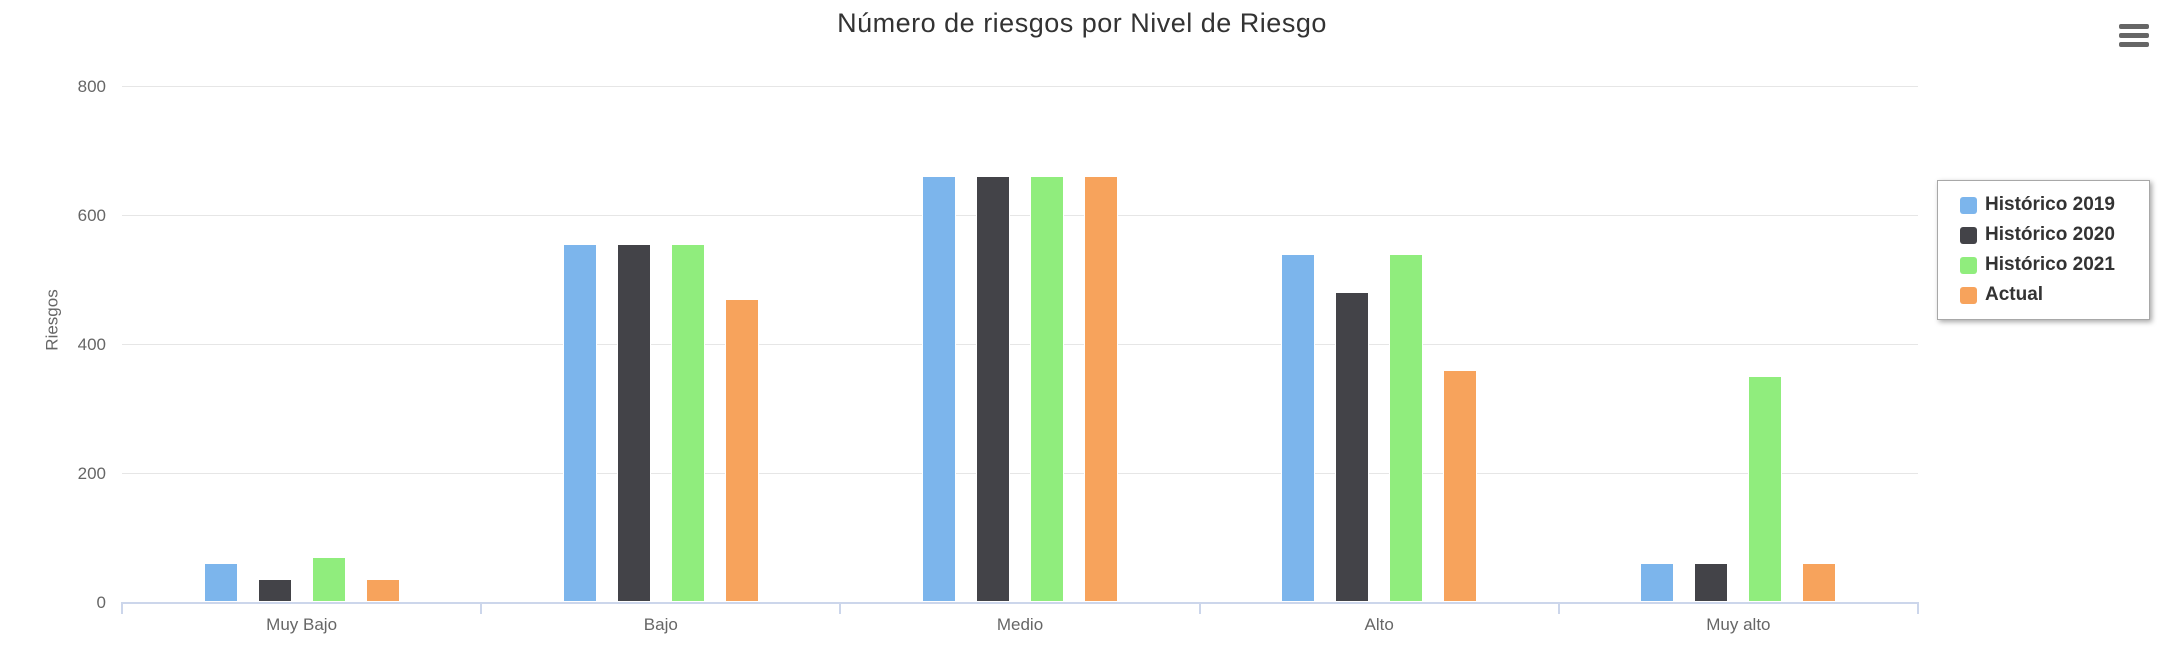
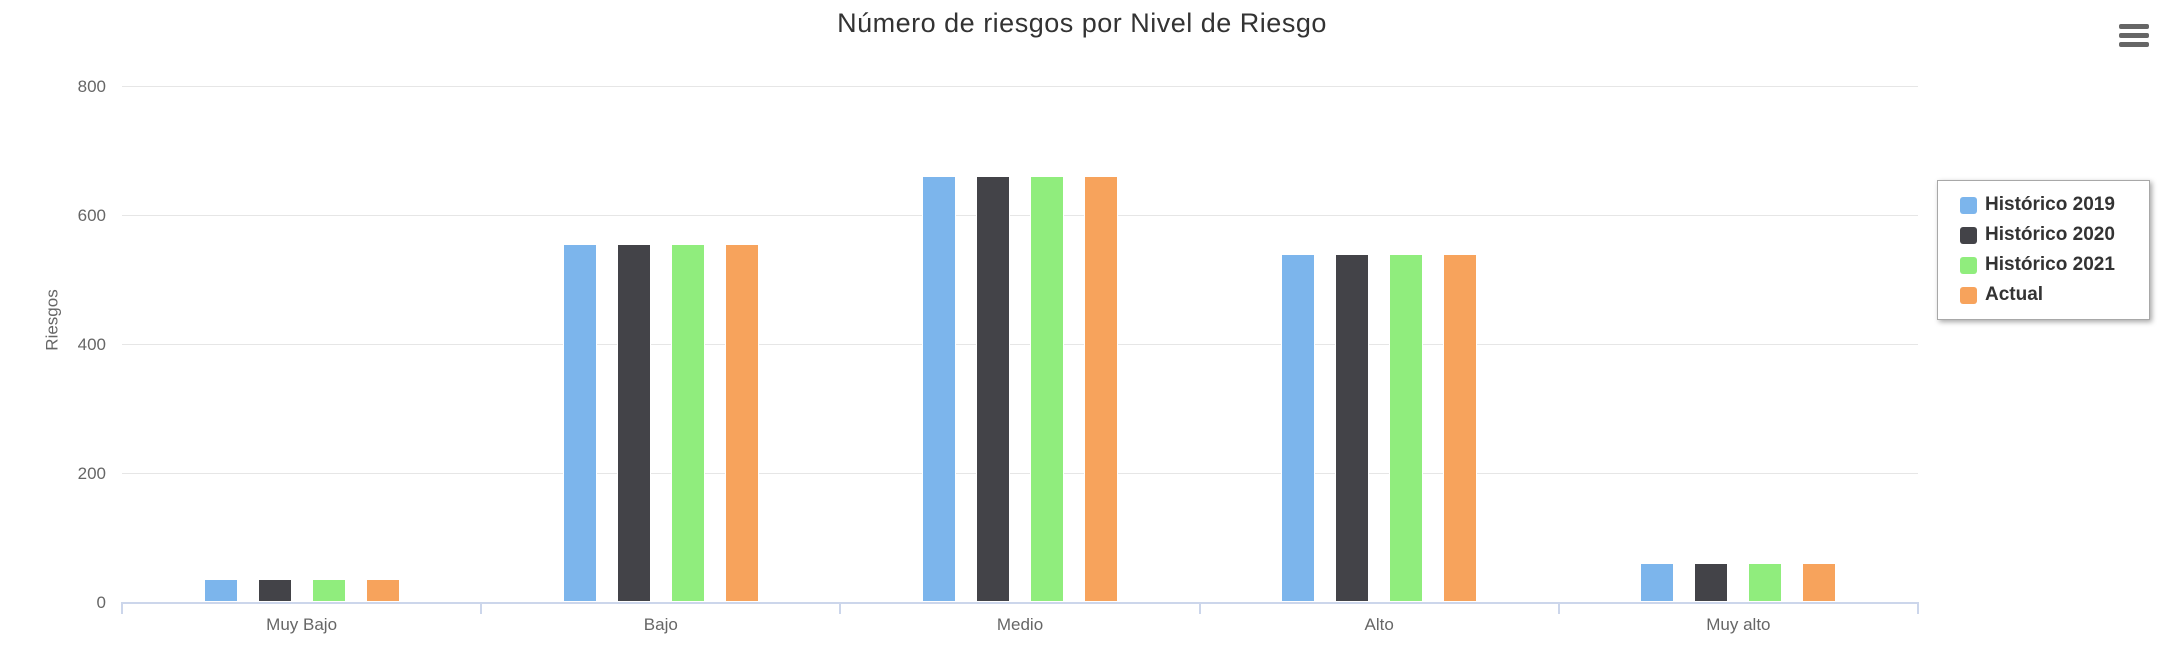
Histórico 2019/Muy Bajo: 60 -> 40
Histórico 2021/Muy Bajo: 70 -> 40
Actual/Bajo: 470 -> 560
Histórico 2020/Alto: 480 -> 540
Actual/Alto: 360 -> 540
Histórico 2021/Muy alto: 350 -> 60
